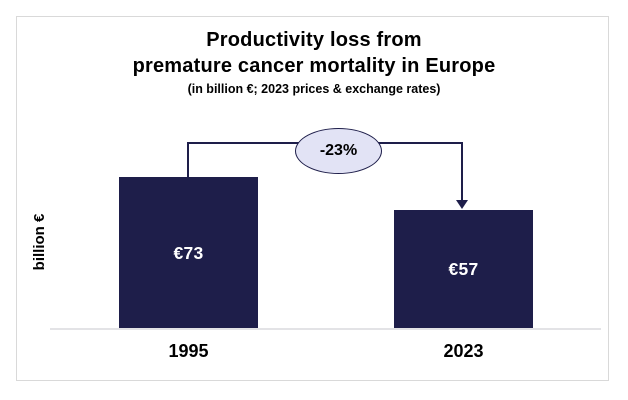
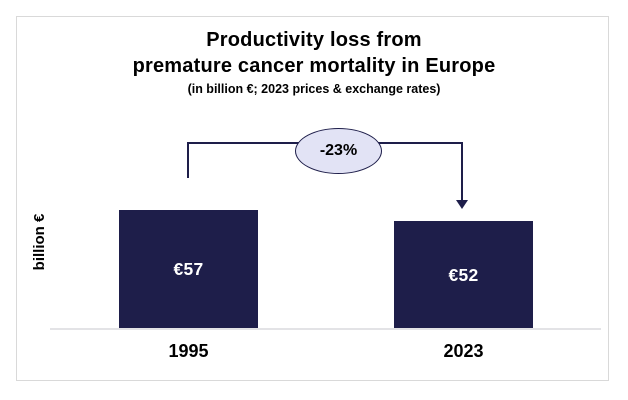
1995: €73 -> €57
2023: €57 -> €52
